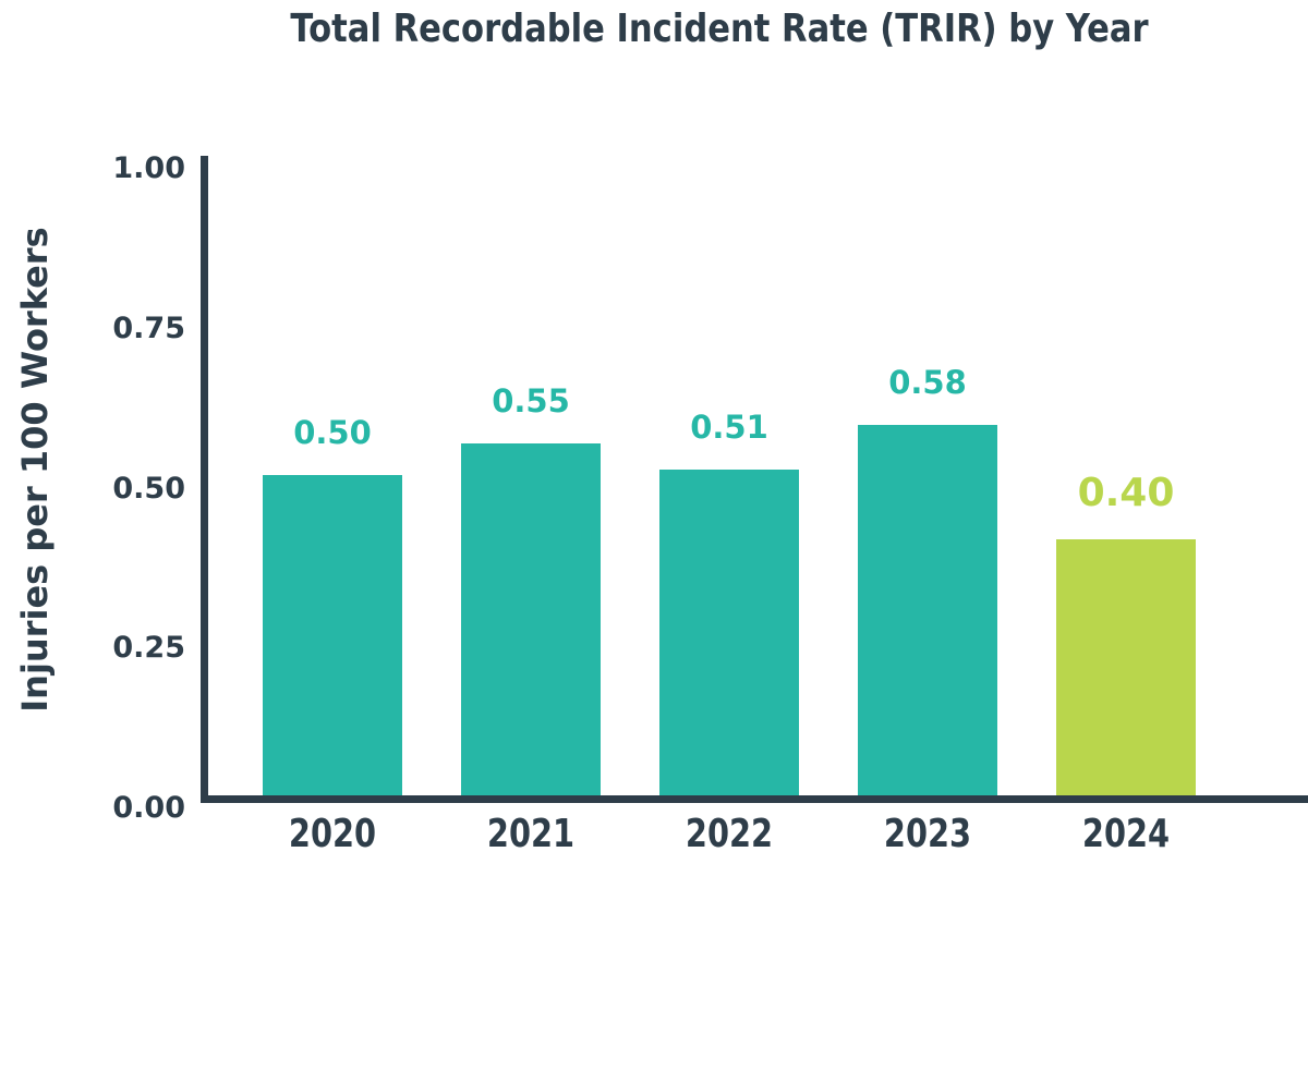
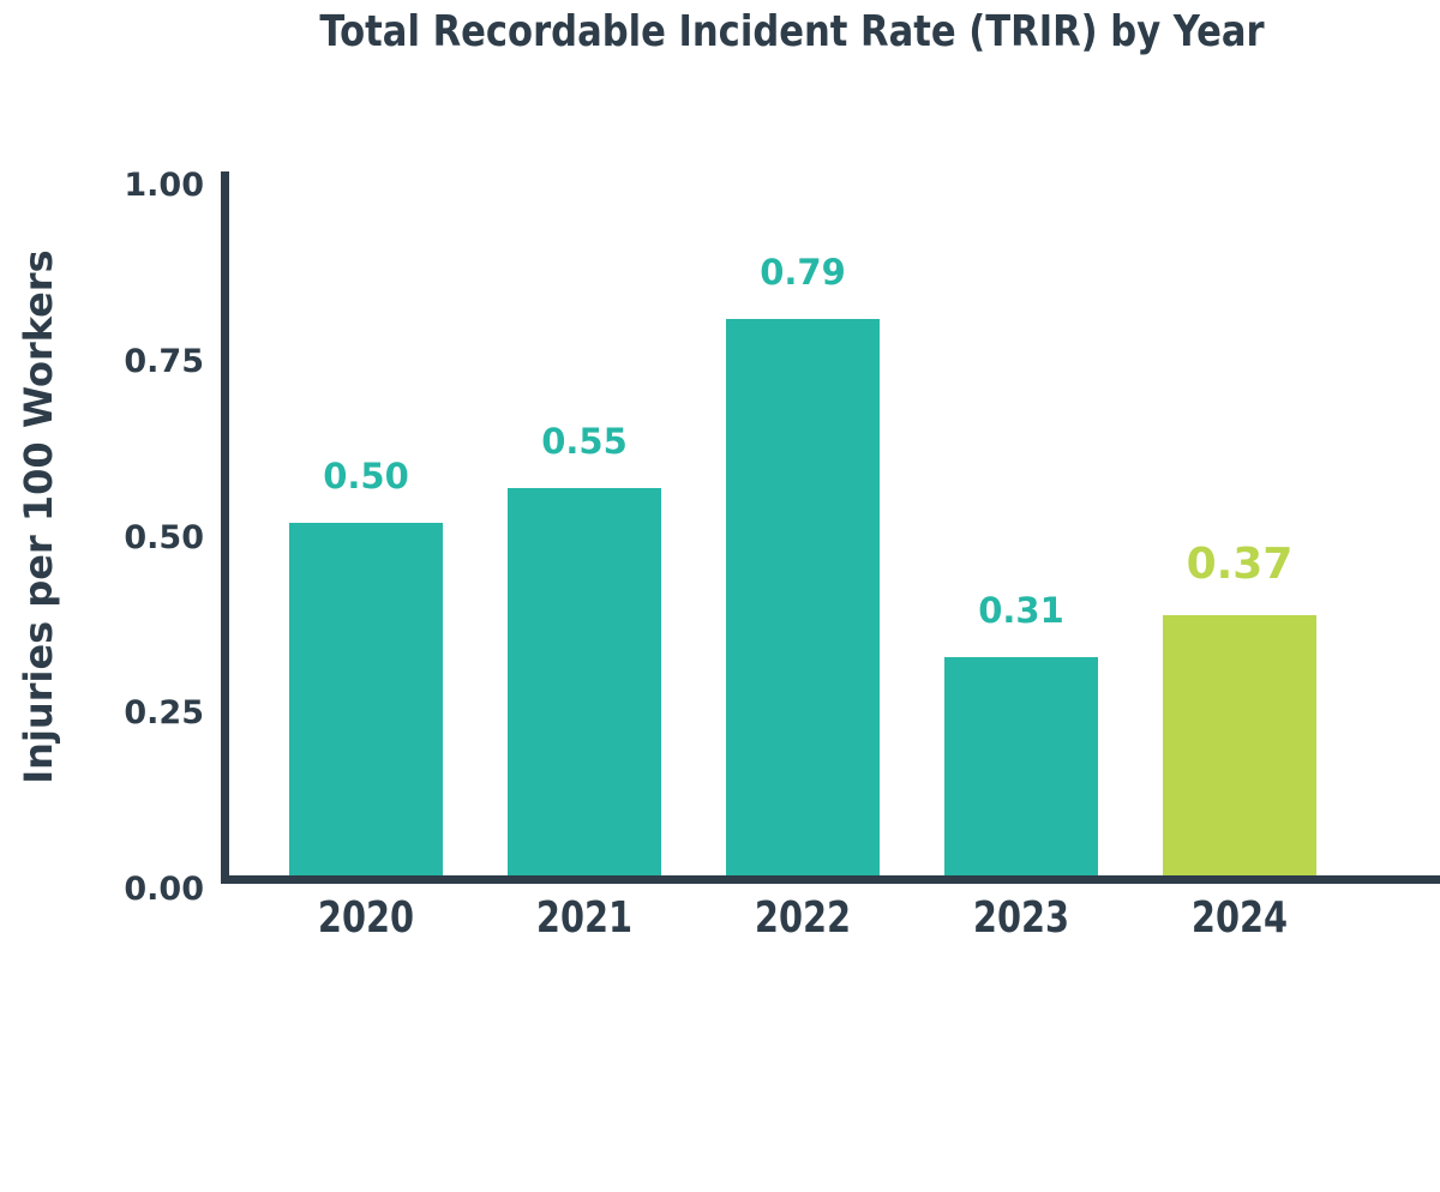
2022: 0.51 -> 0.79
2023: 0.58 -> 0.31
2024: 0.40 -> 0.37
